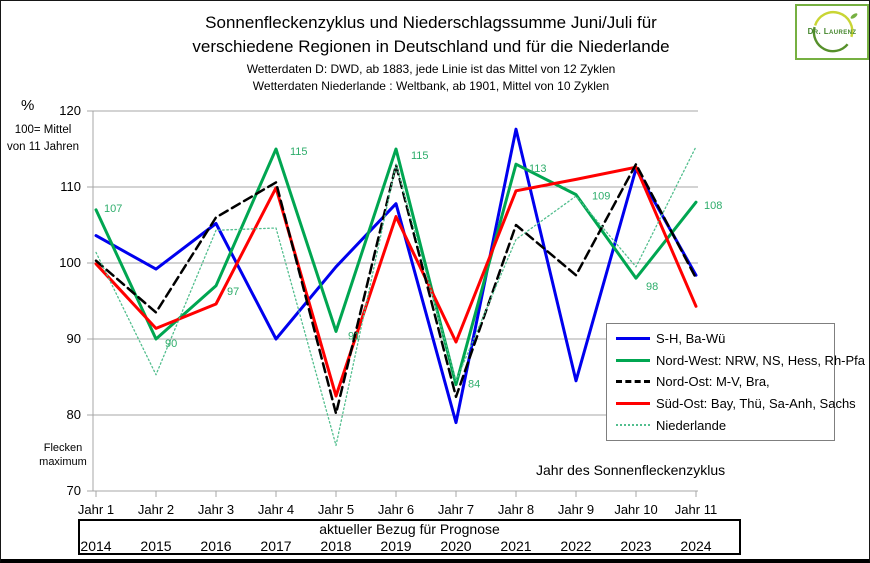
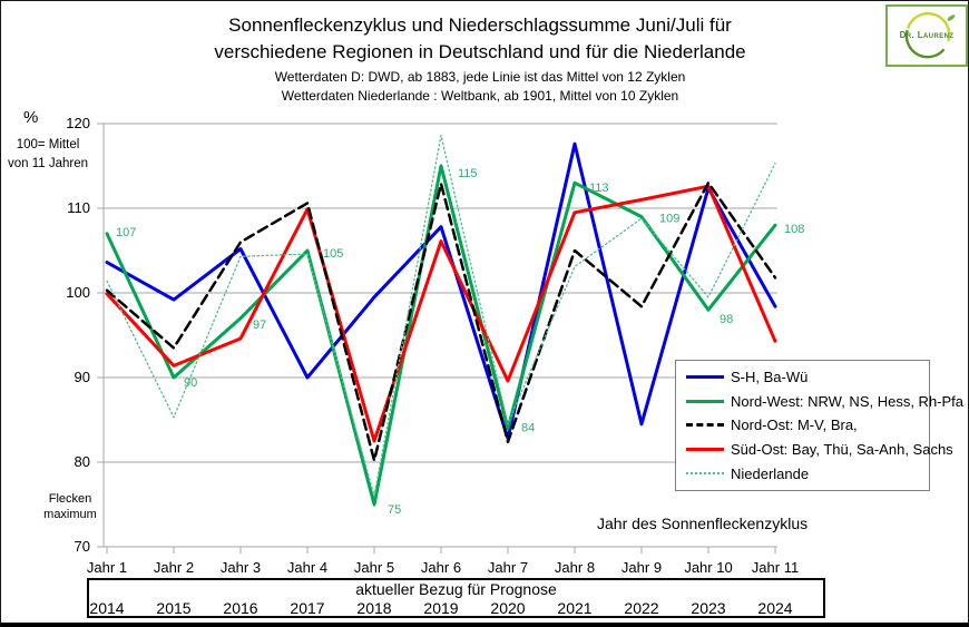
Nord-West: NRW, NS, Hess, Rh-Pfa/Jahr 4: 115 -> 105
Nord-West: NRW, NS, Hess, Rh-Pfa/Jahr 5: 91 -> 75
Niederlande/Jahr 6: 113 -> 119
S-H, Ba-Wü/Jahr 7: 79 -> 83
Nord-Ost: M-V, Bra,/Jahr 11: 98 -> 102
